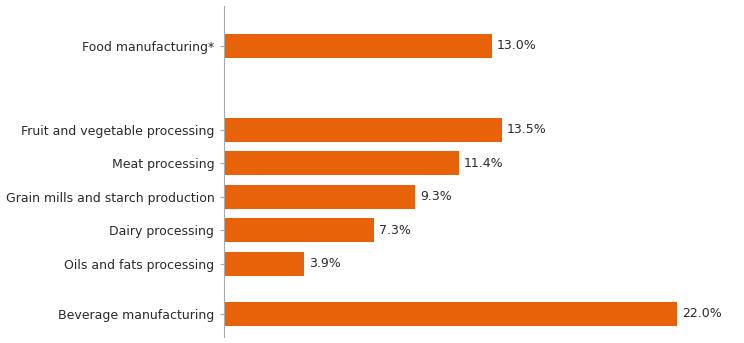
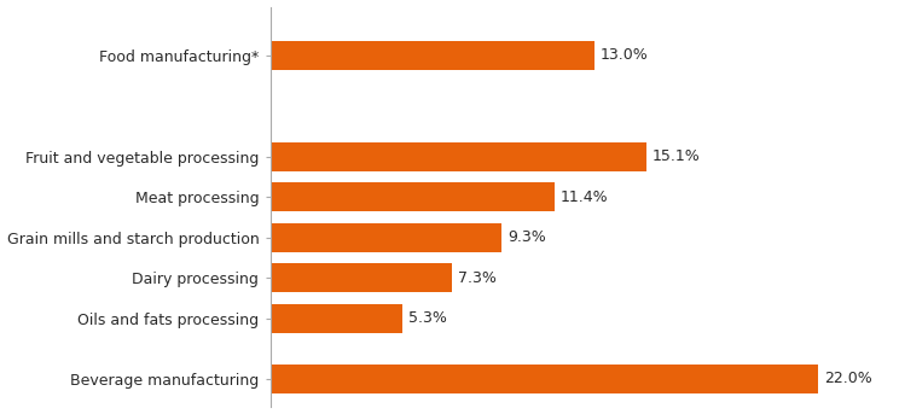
Fruit and vegetable processing: 13.5% -> 15.1%
Oils and fats processing: 3.9% -> 5.3%
